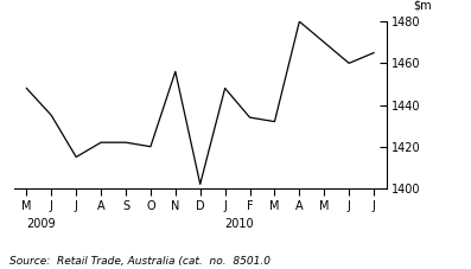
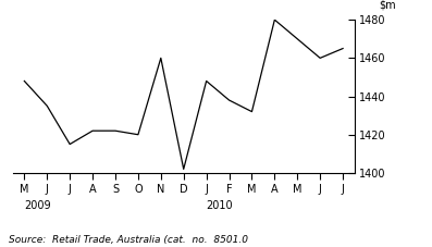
N: 1456 -> 1460
F: 1434 -> 1438
